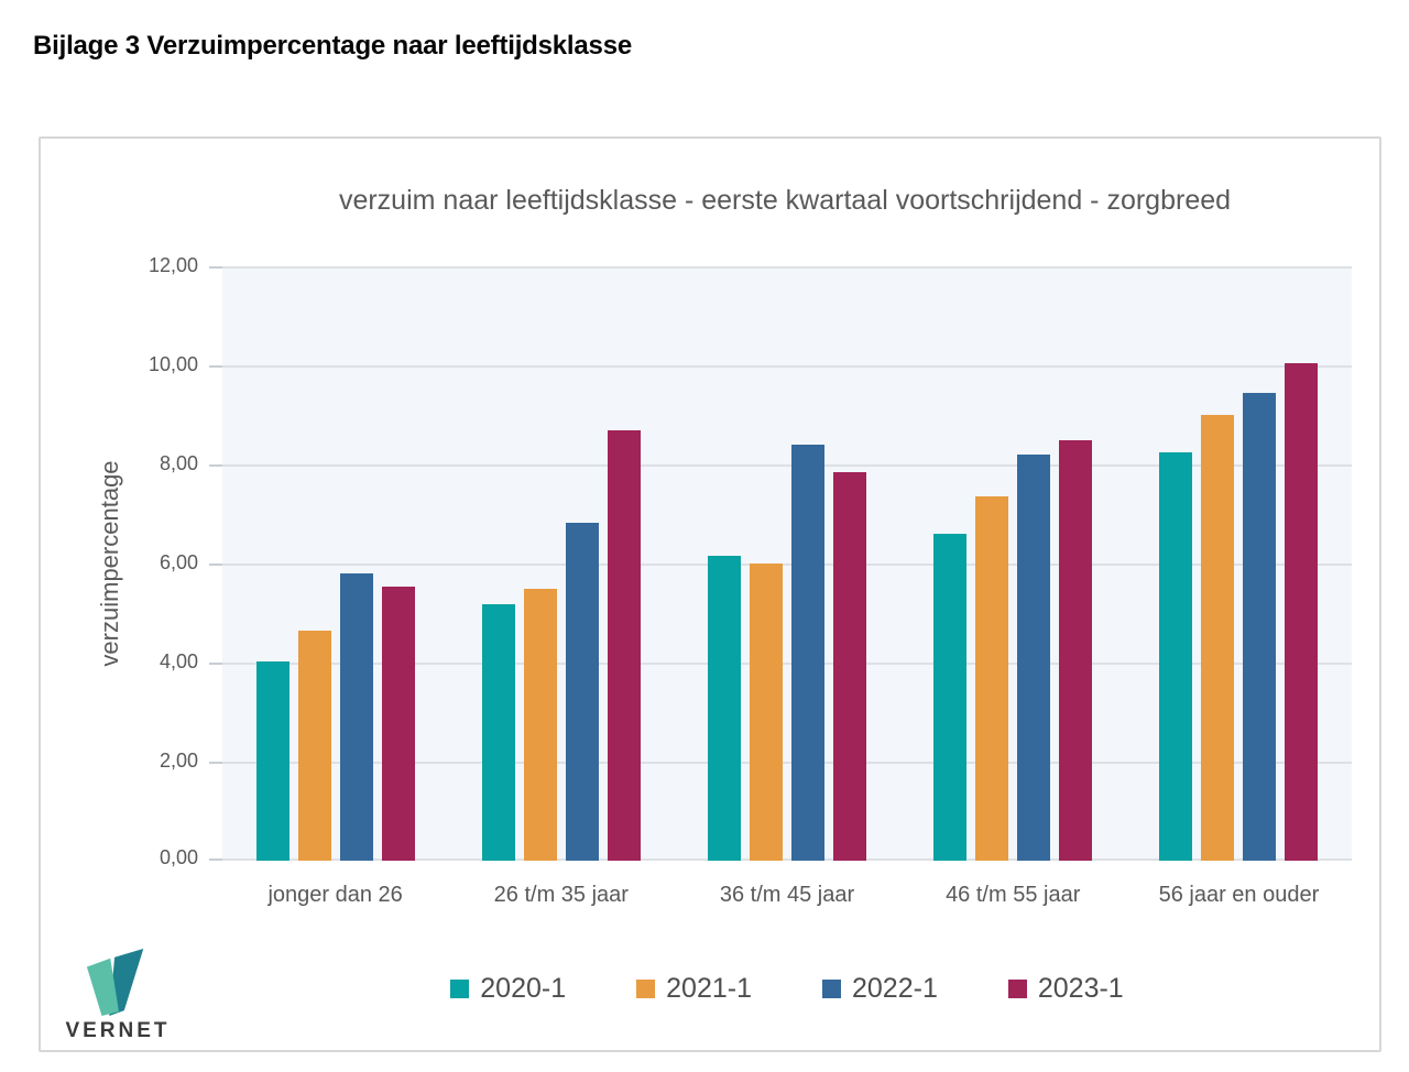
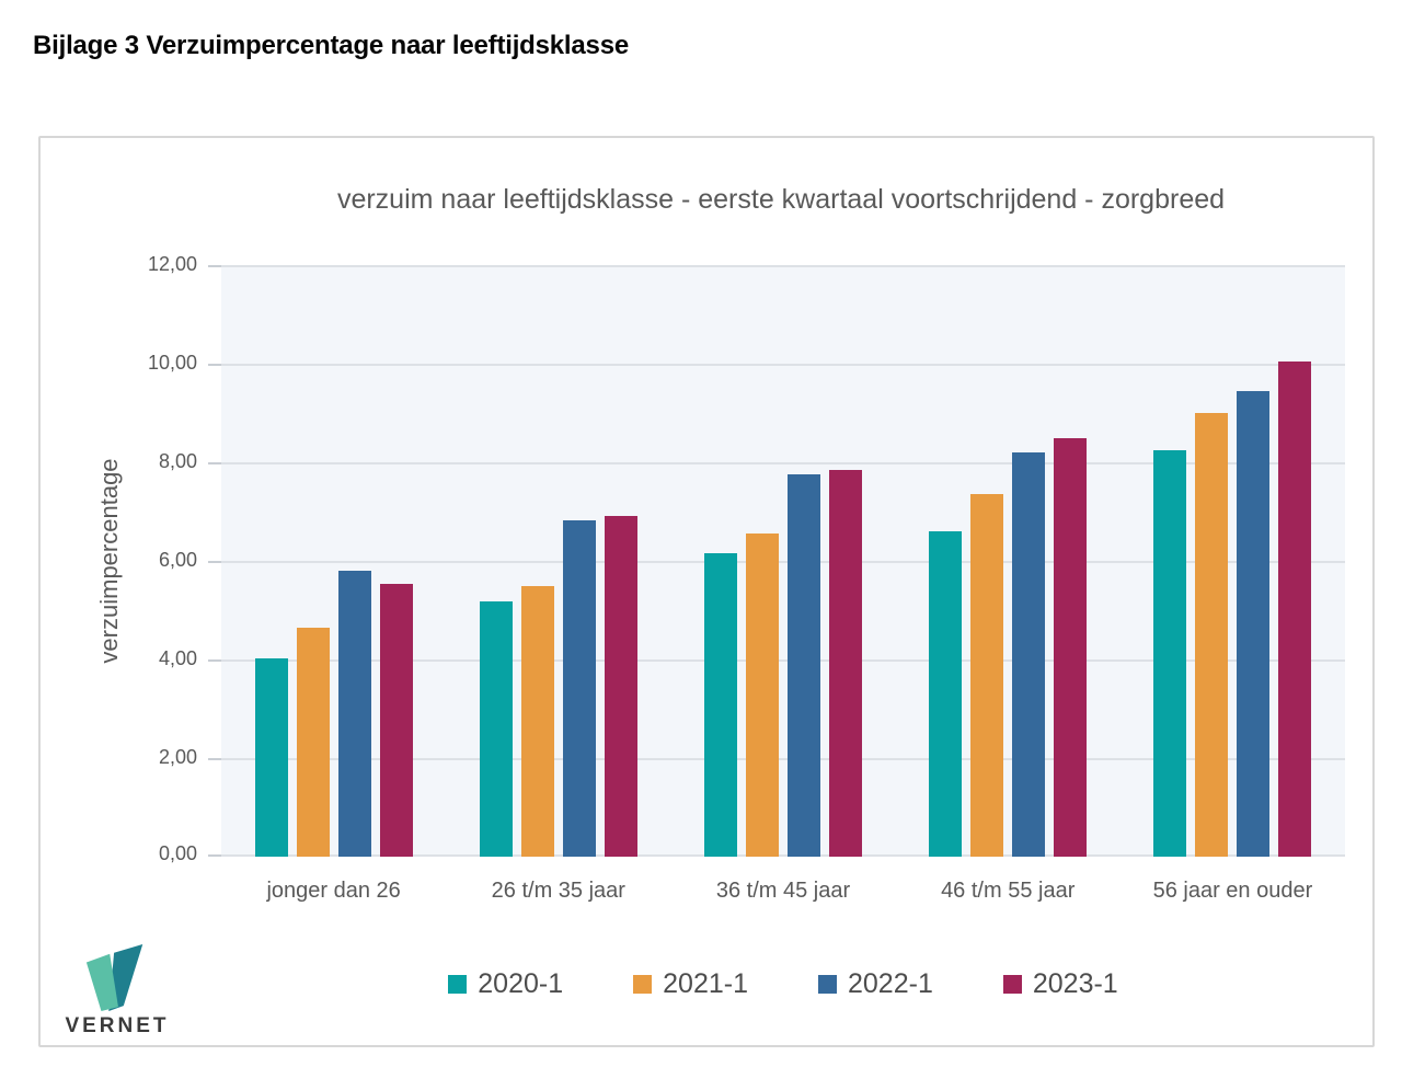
2023-1/26 t/m 35 jaar: 8,7 -> 6,9
2021-1/36 t/m 45 jaar: 6,0 -> 6,5
2022-1/36 t/m 45 jaar: 8,4 -> 7,8
